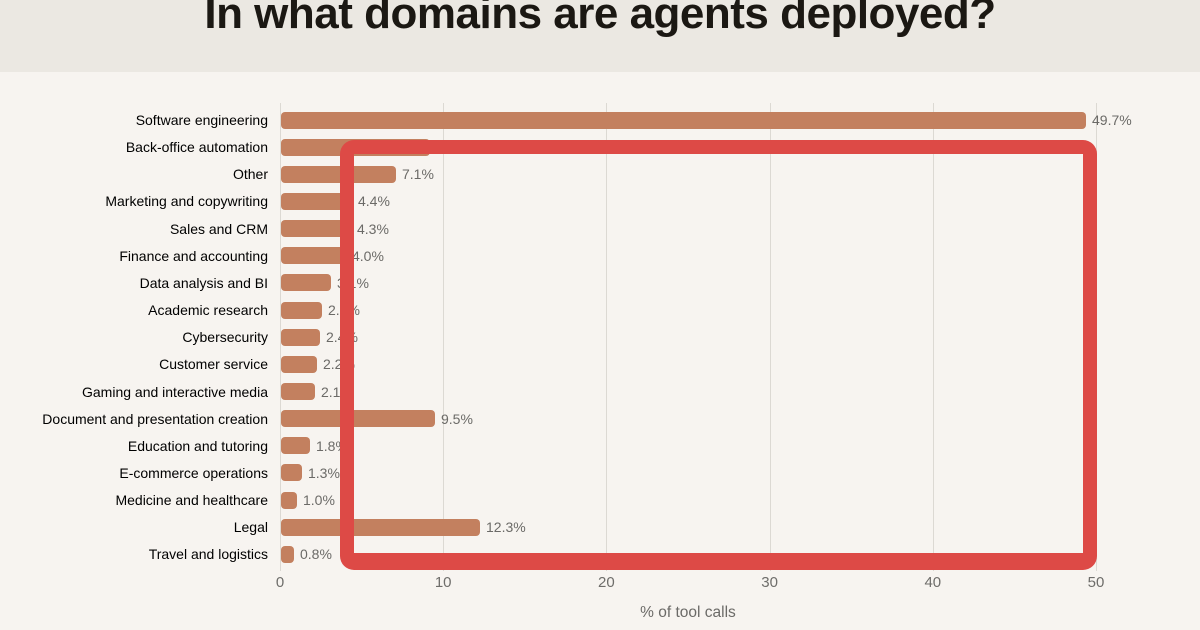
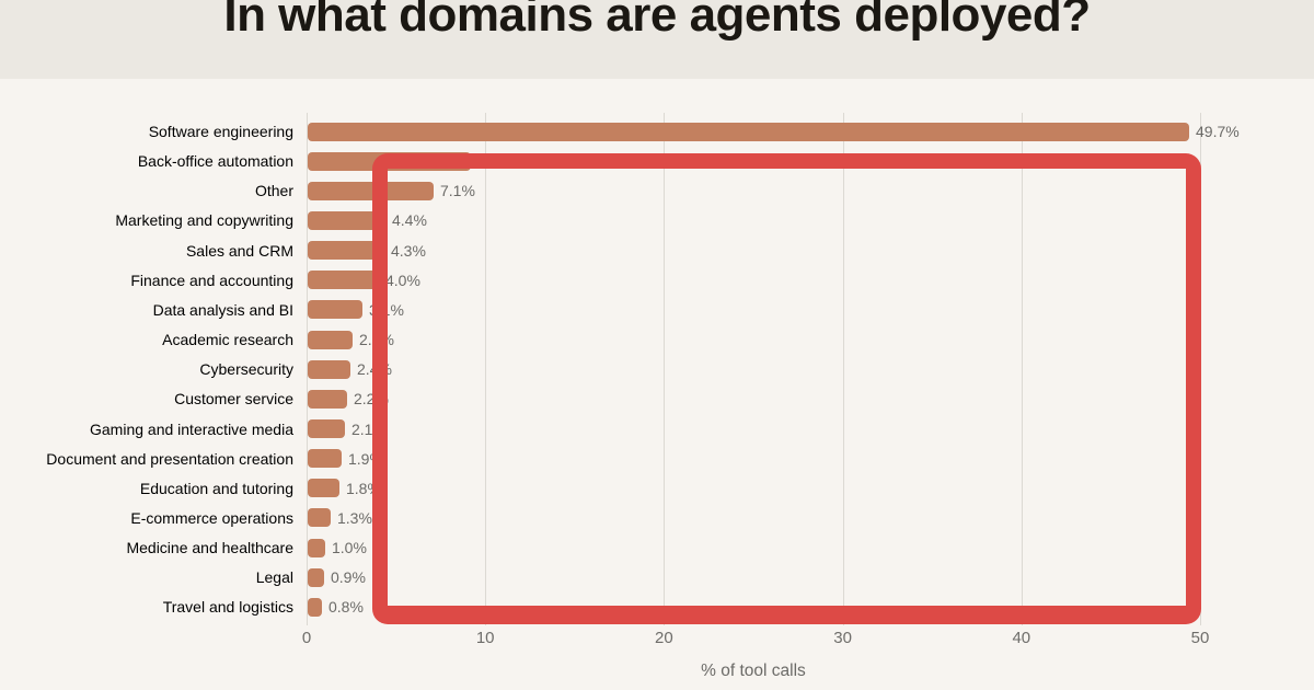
Document and presentation creation: 9.5% -> 1.9%
Legal: 12.3% -> 0.9%
